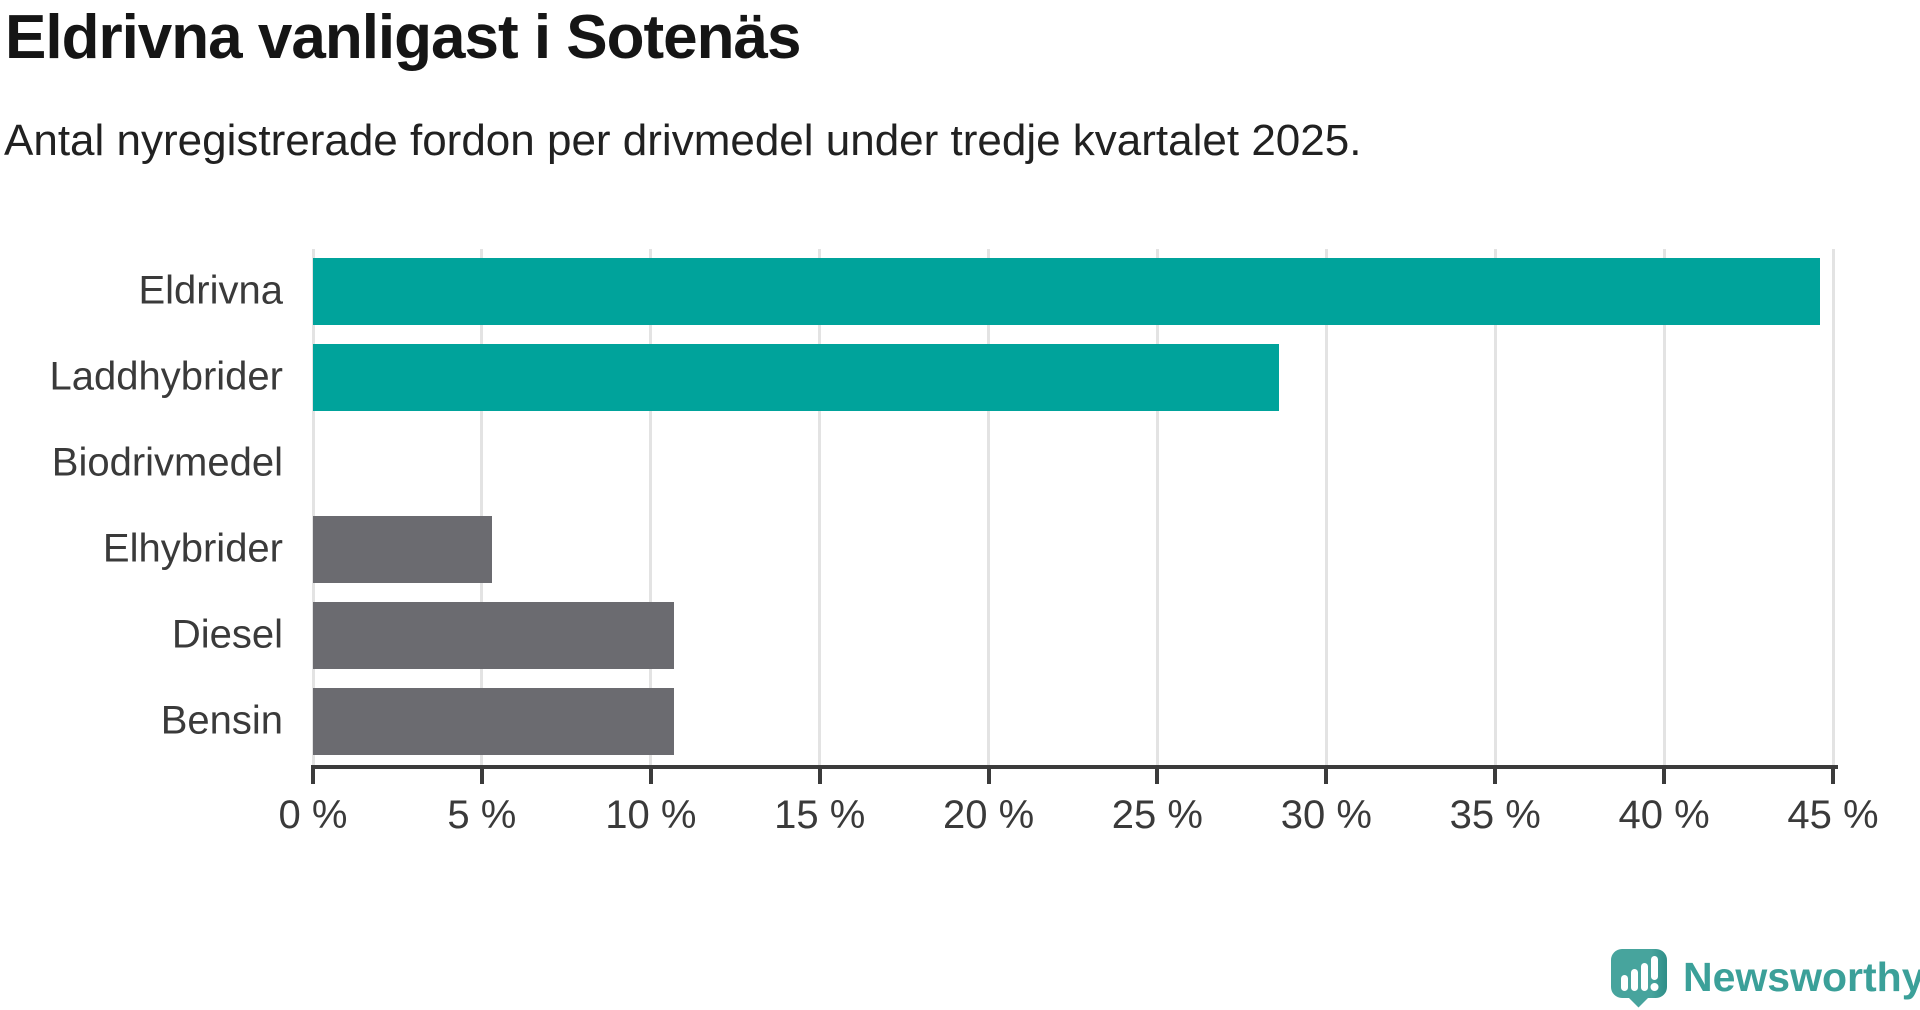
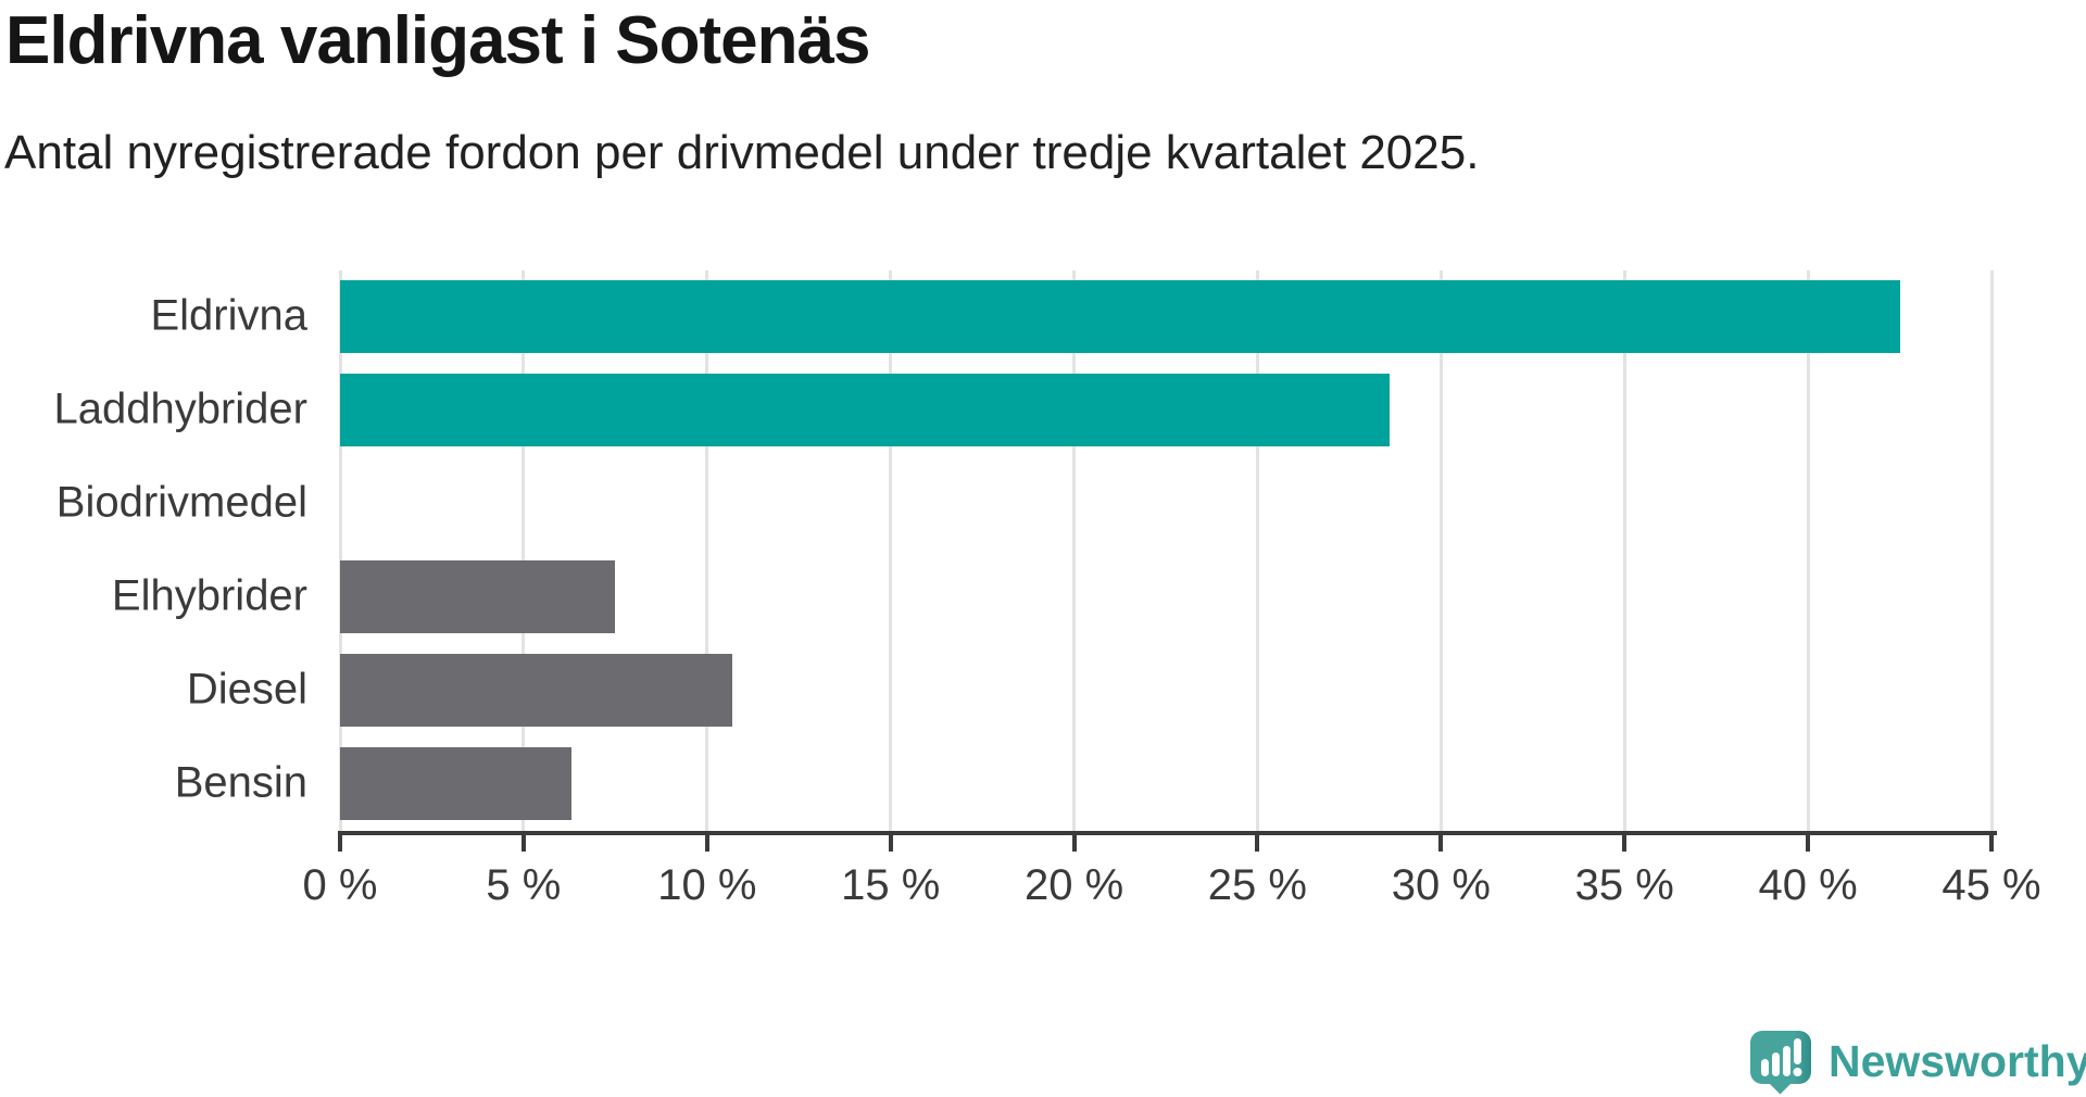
Eldrivna: 44.6% -> 42.5%
Elhybrider: 5.3% -> 7.5%
Bensin: 10.7% -> 6.3%
